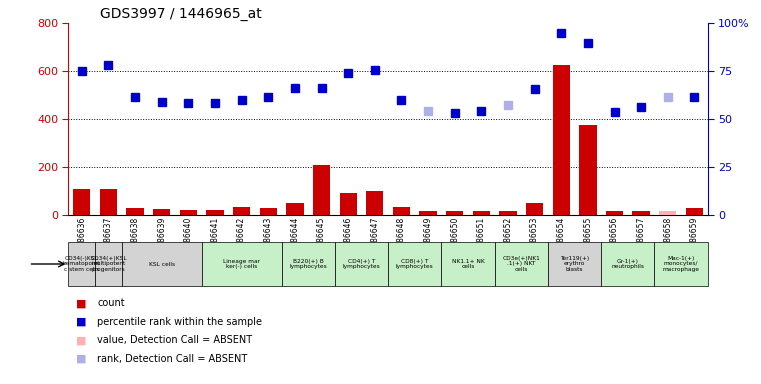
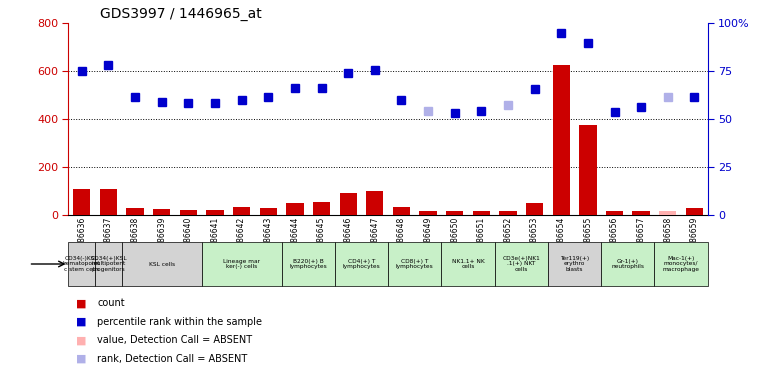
GSM686645: 210 -> 55
